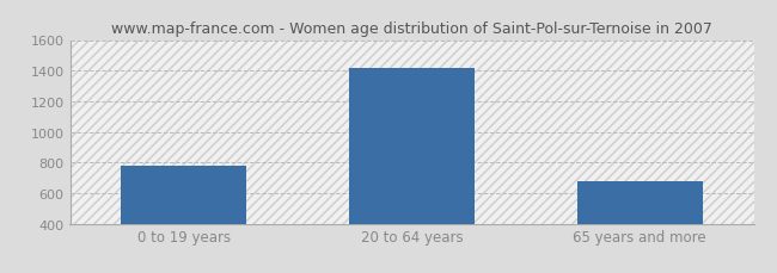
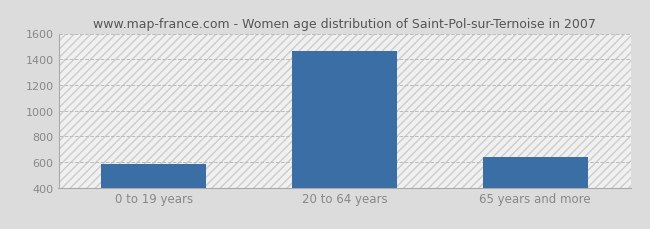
0 to 19 years: 780 -> 580
20 to 64 years: 1420 -> 1470
65 years and more: 680 -> 640
